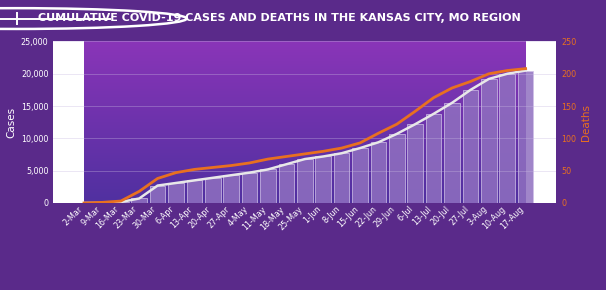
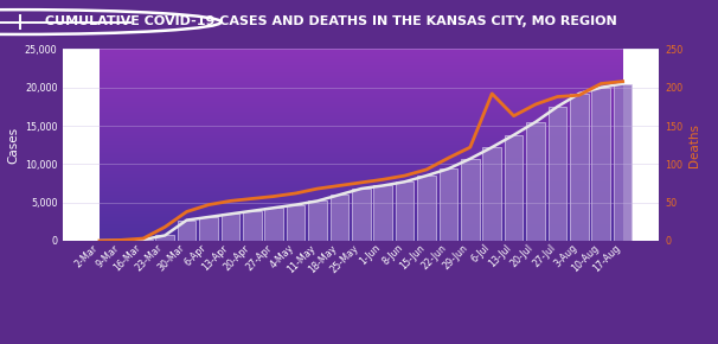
Deaths/6-Jul: 142 -> 192
Deaths/3-Aug: 200 -> 190
